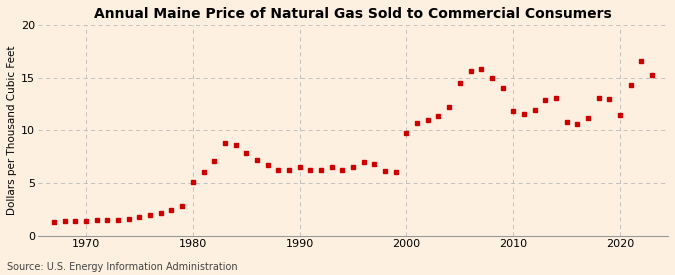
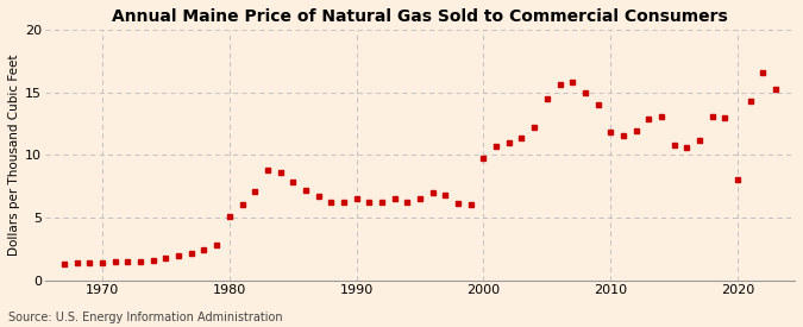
2020: 11.5 -> 8.1
